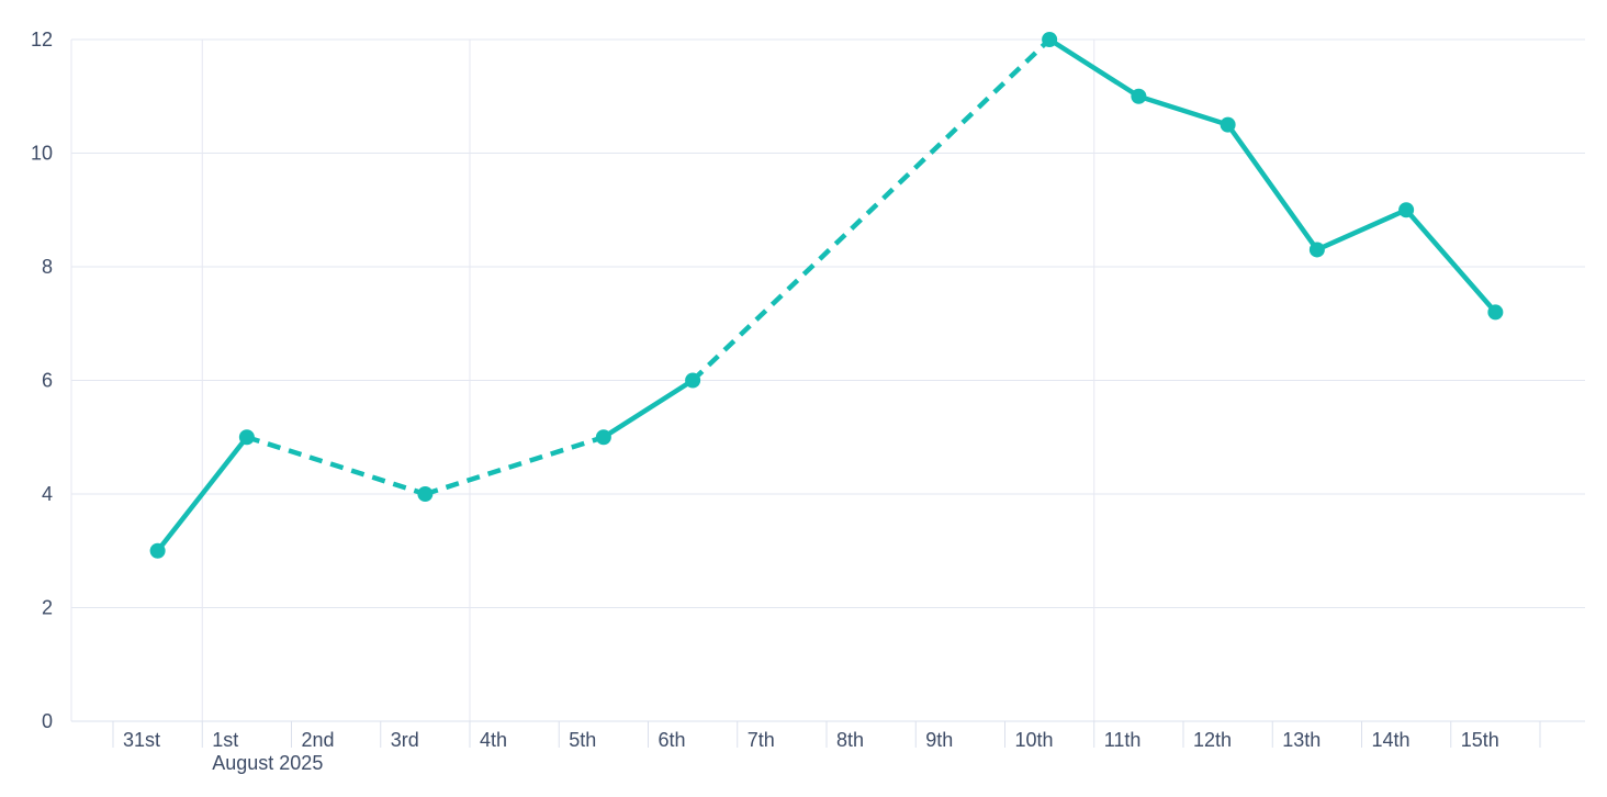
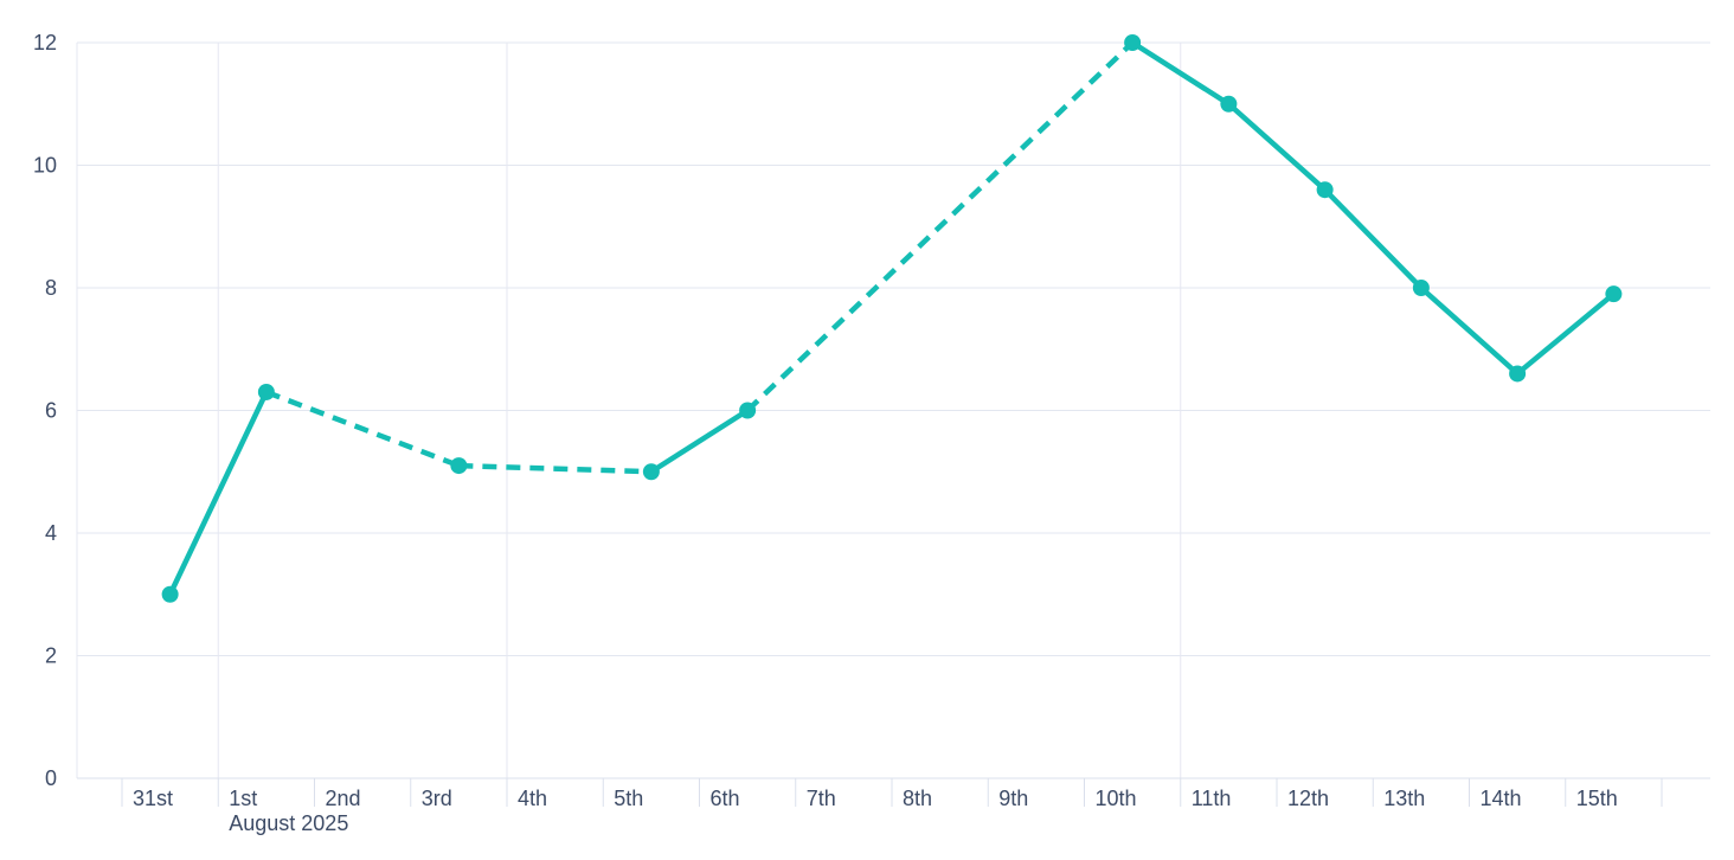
1st: 5.0 -> 6.3
3rd: 4.0 -> 5.1
12th: 10.5 -> 9.6
13th: 8.3 -> 8.0
14th: 9.0 -> 6.6
15th: 7.2 -> 7.9
